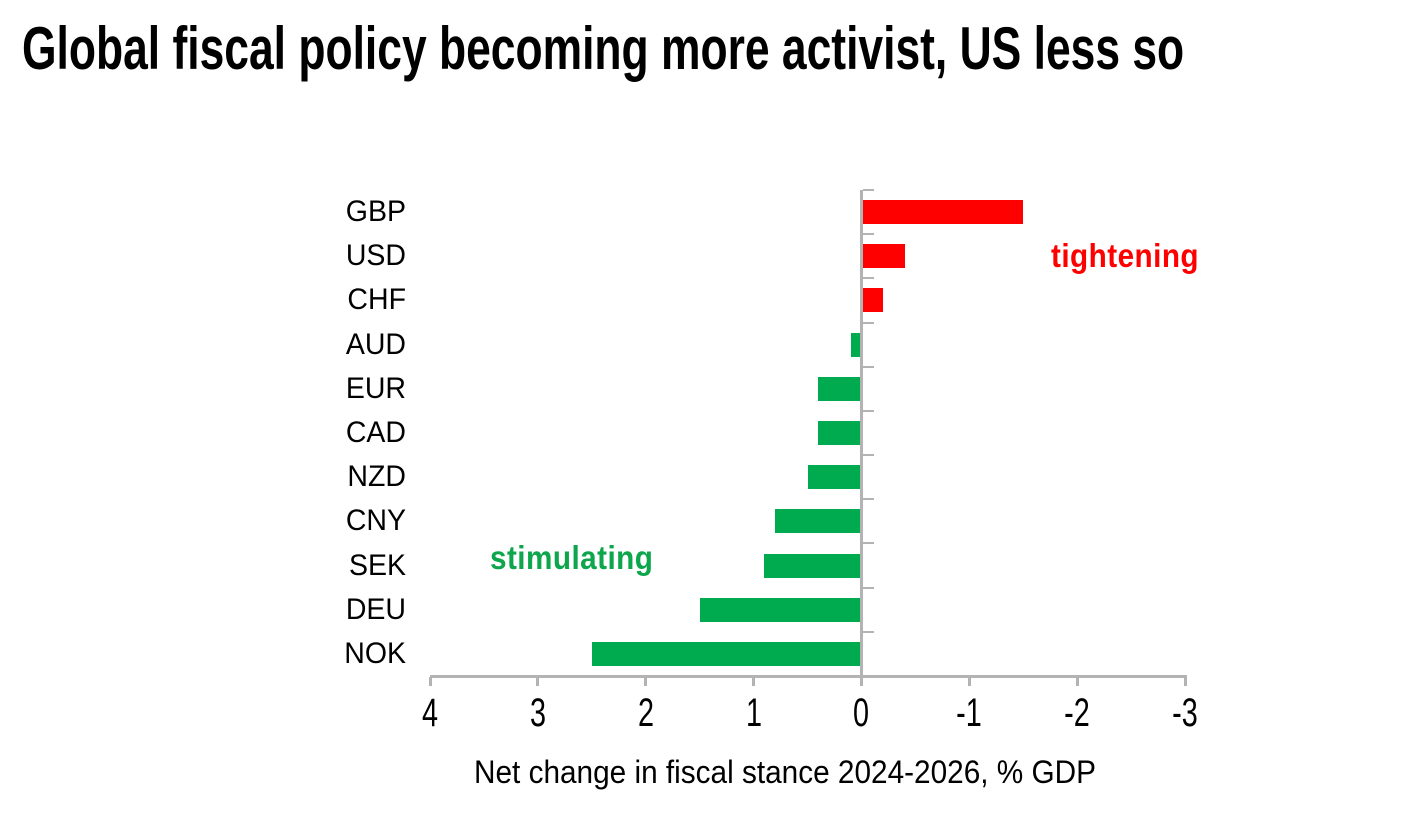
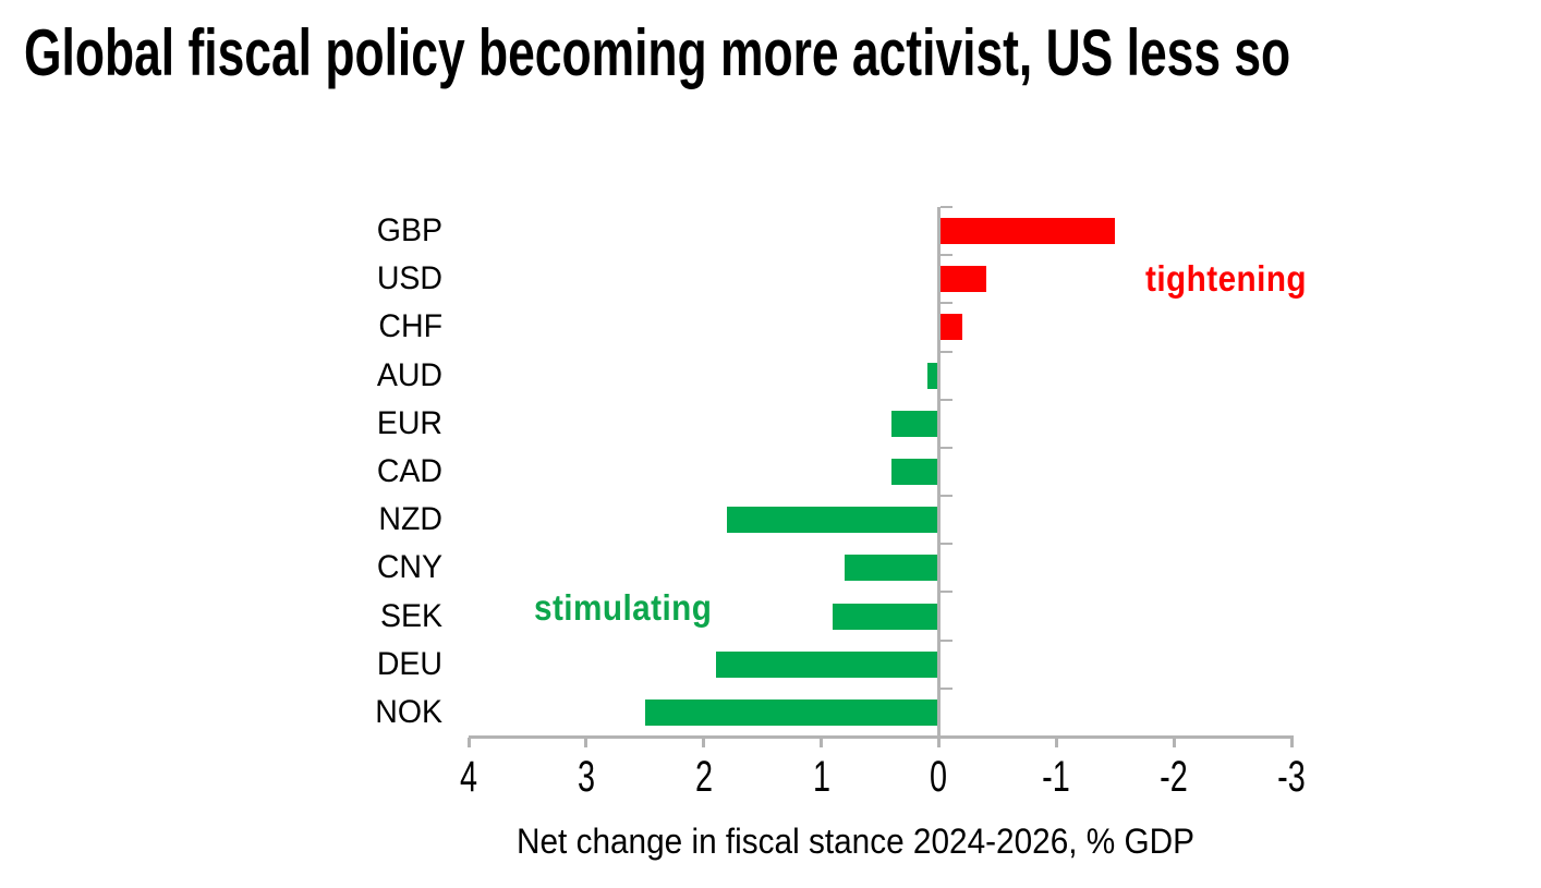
NZD: 0.5 -> 1.8
DEU: 1.5 -> 1.9
